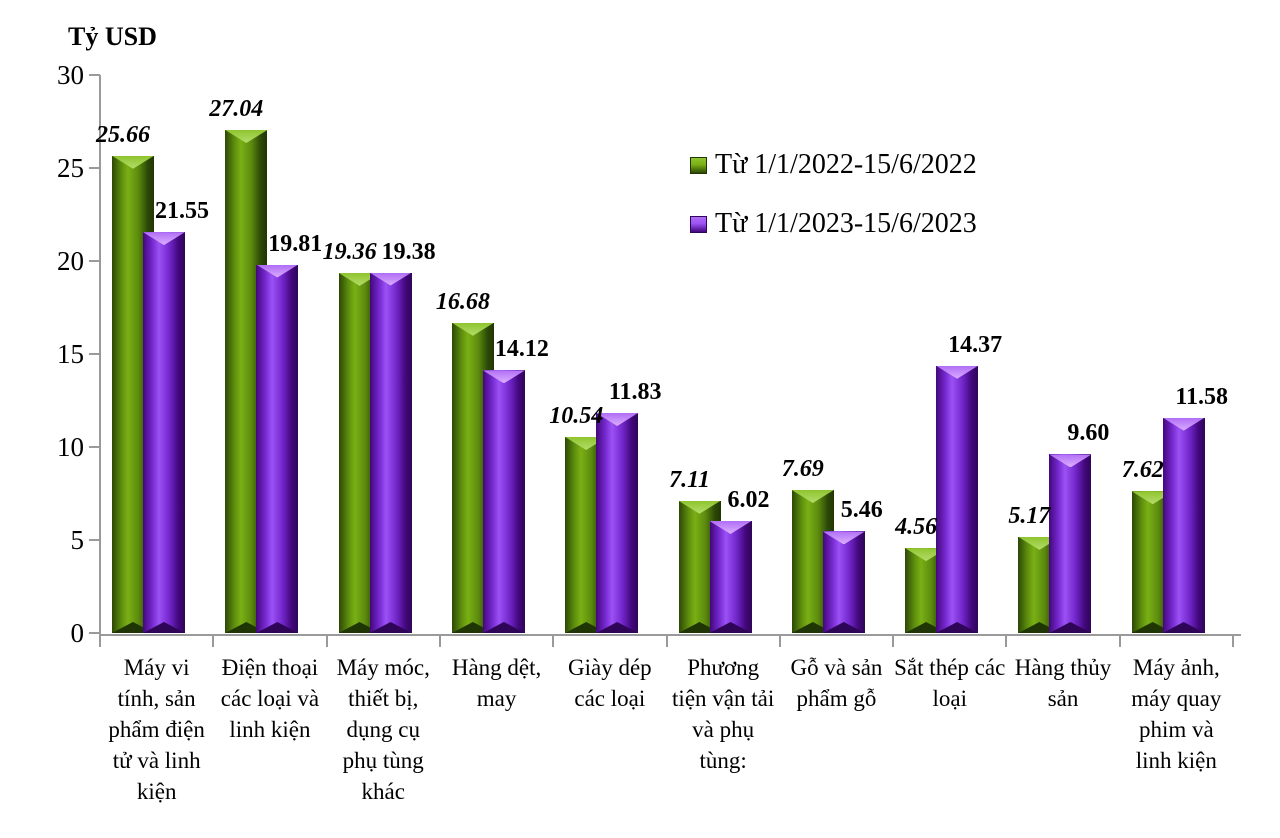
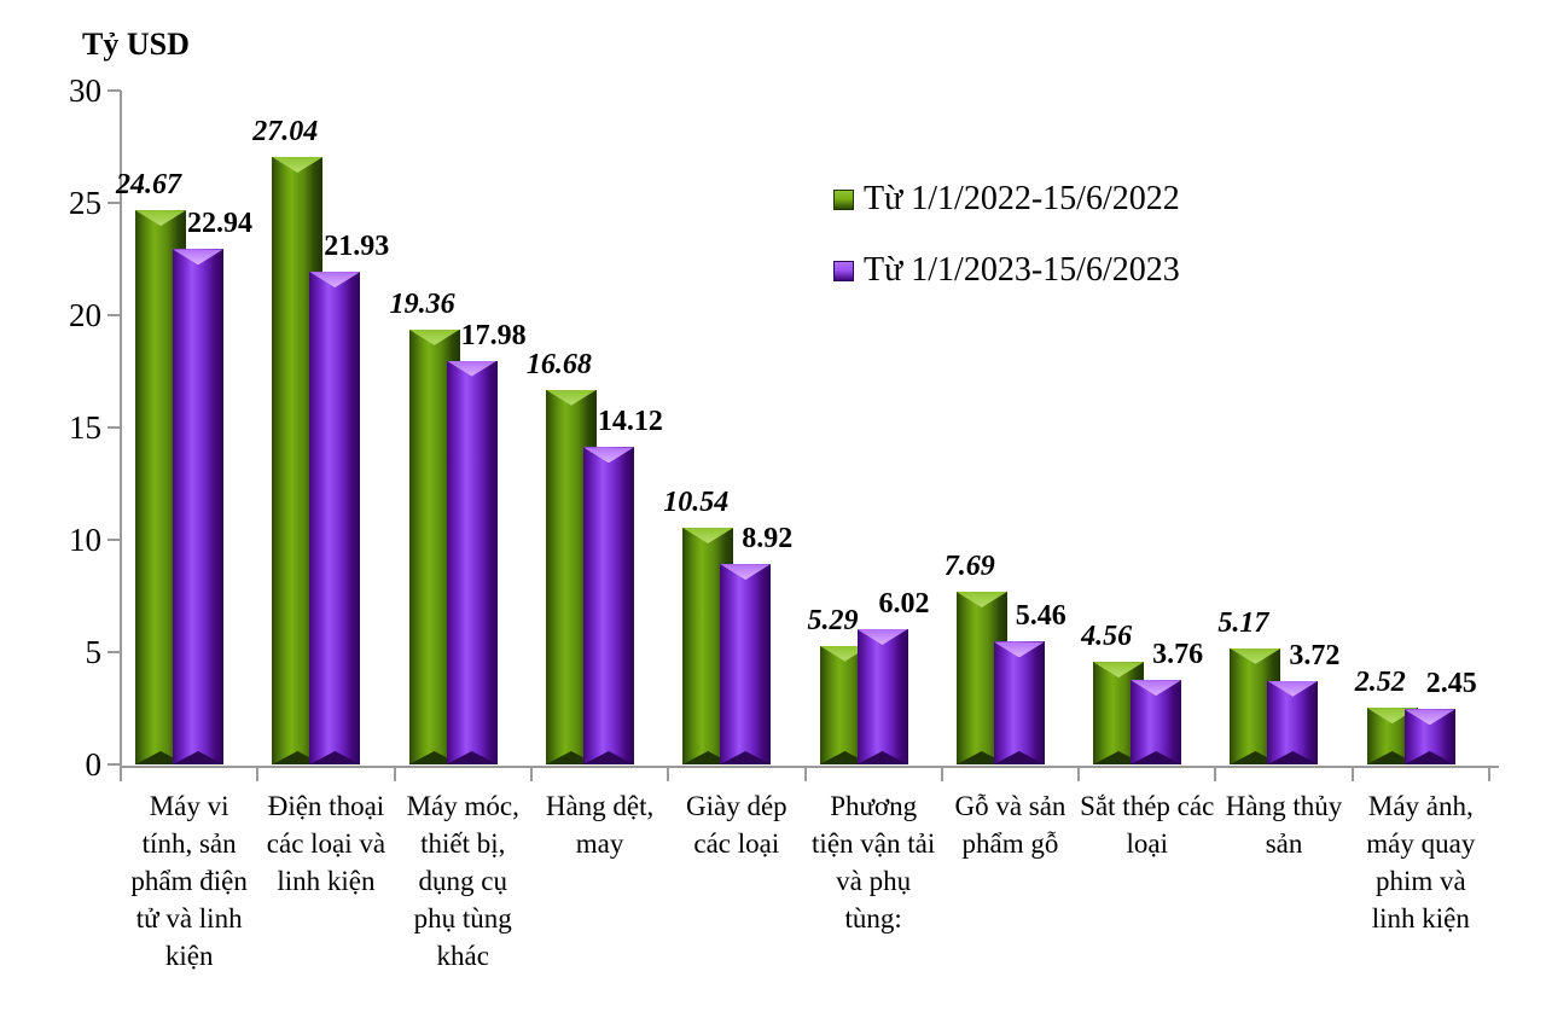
Từ 1/1/2022-15/6/2022/Máy vi tính, sản phẩm điện tử và linh kiện: 25.66 -> 24.67
Từ 1/1/2023-15/6/2023/Máy vi tính, sản phẩm điện tử và linh kiện: 21.55 -> 22.94
Từ 1/1/2023-15/6/2023/Điện thoại các loại và linh kiện: 19.81 -> 21.93
Từ 1/1/2023-15/6/2023/Máy móc, thiết bị, dụng cụ phụ tùng khác: 19.38 -> 17.98
Từ 1/1/2023-15/6/2023/Giày dép các loại: 11.83 -> 8.92
Từ 1/1/2022-15/6/2022/Phương tiện vận tải và phụ tùng:: 7.11 -> 5.29
Từ 1/1/2023-15/6/2023/Sắt thép các loại: 14.37 -> 3.76
Từ 1/1/2023-15/6/2023/Hàng thủy sản: 9.60 -> 3.72
Từ 1/1/2022-15/6/2022/Máy ảnh, máy quay phim và linh kiện: 7.62 -> 2.52
Từ 1/1/2023-15/6/2023/Máy ảnh, máy quay phim và linh kiện: 11.58 -> 2.45
